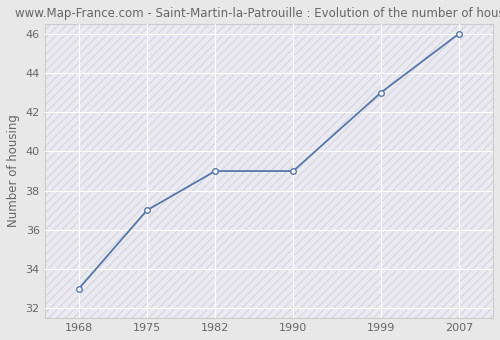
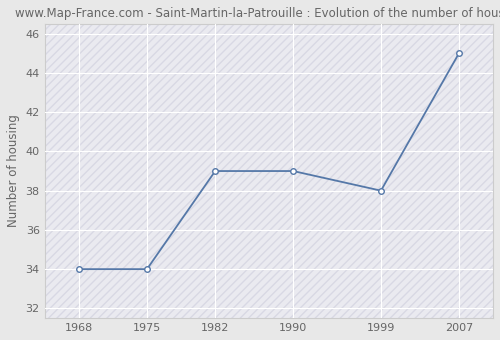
1968: 33 -> 34
1975: 37 -> 34
1999: 43 -> 38
2007: 46 -> 45
